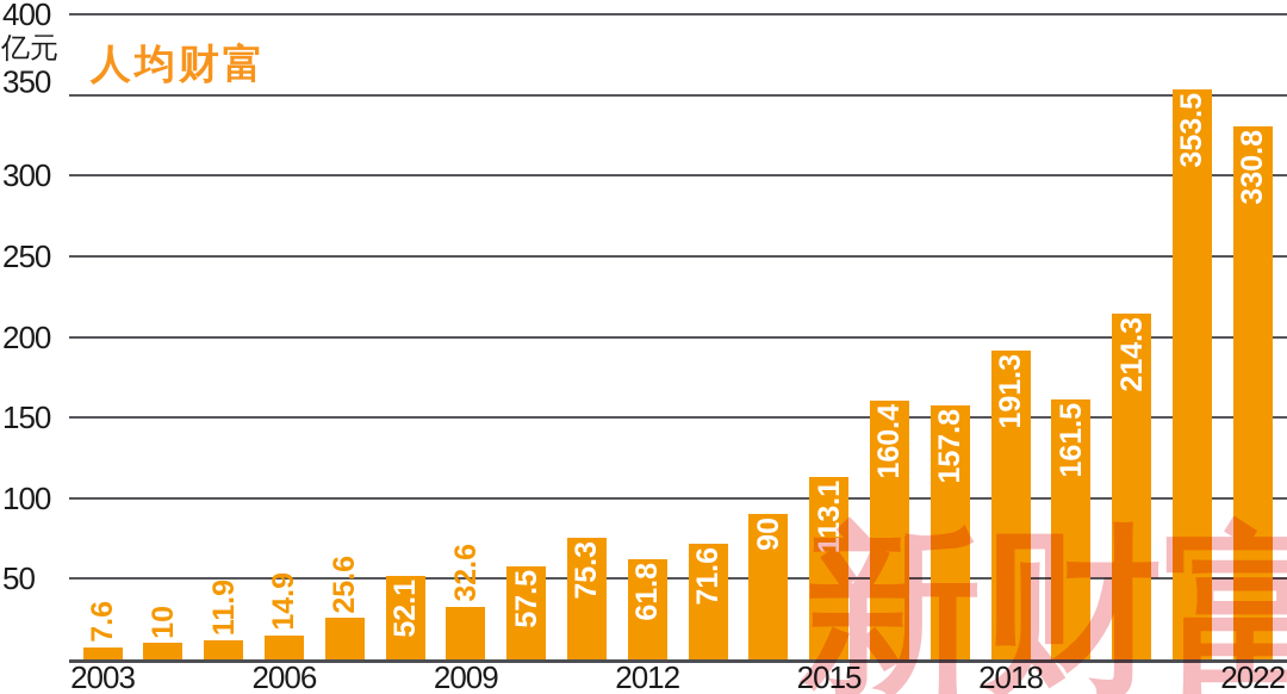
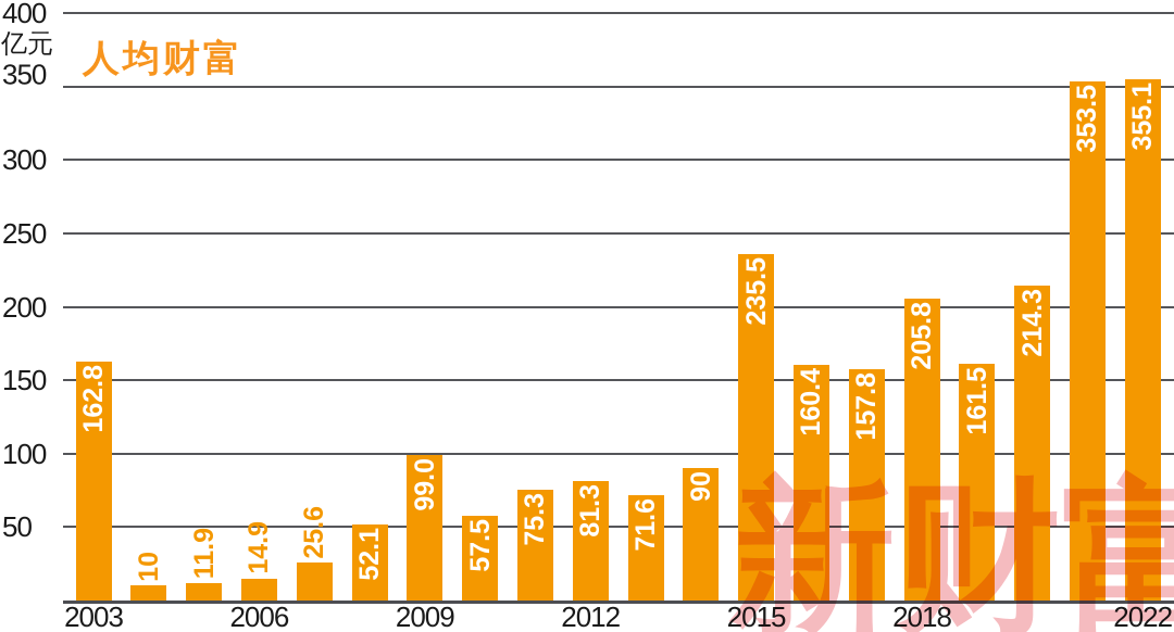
2003: 7.6 -> 162.8
2009: 32.6 -> 99.0
2012: 61.8 -> 81.3
2015: 113.1 -> 235.5
2018: 191.3 -> 205.8
2022: 330.8 -> 355.1
